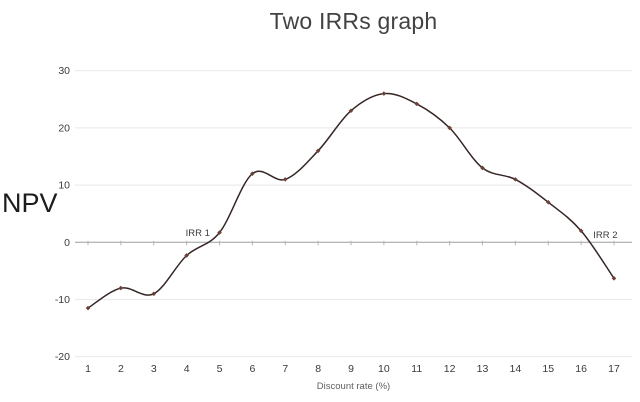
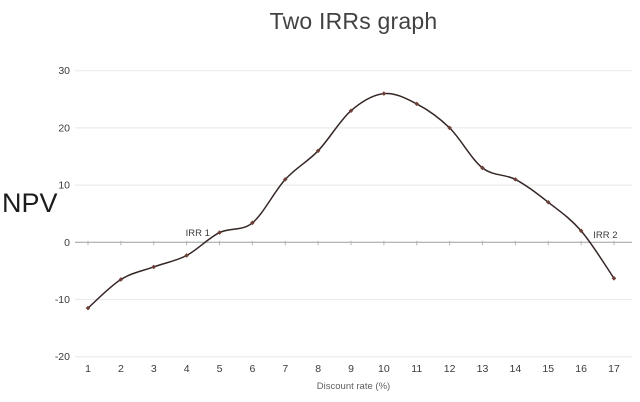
2: -8 -> -6
3: -9 -> -4
6: 12 -> 3
